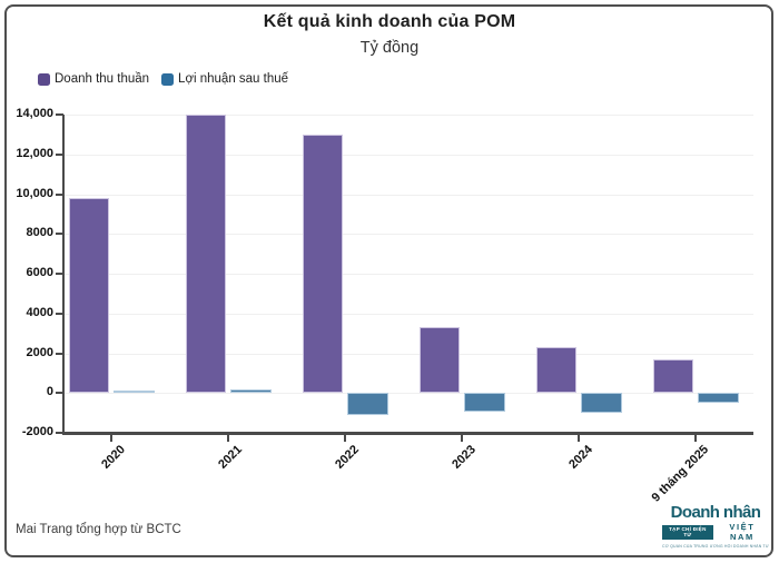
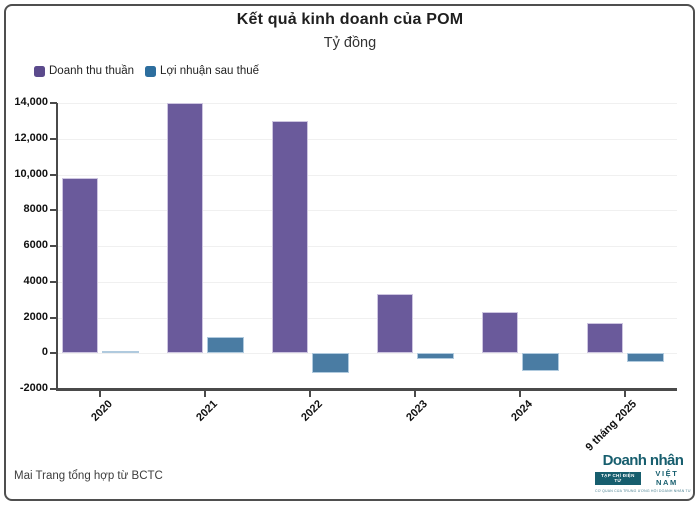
Lợi nhuận sau thuế/2021: 200 -> 900
Lợi nhuận sau thuế/2023: -1000 -> -300
